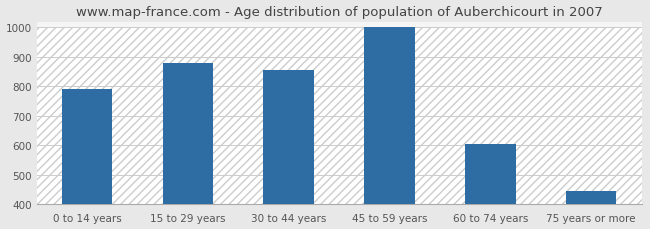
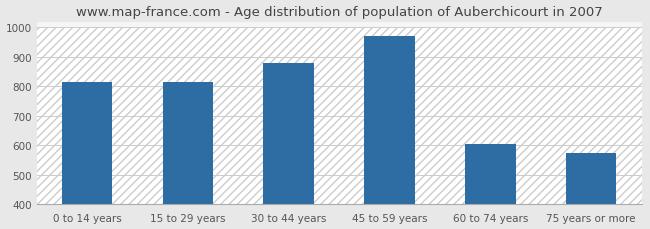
0 to 14 years: 790 -> 815
15 to 29 years: 880 -> 815
30 to 44 years: 855 -> 880
45 to 59 years: 1000 -> 970
75 years or more: 447 -> 575
